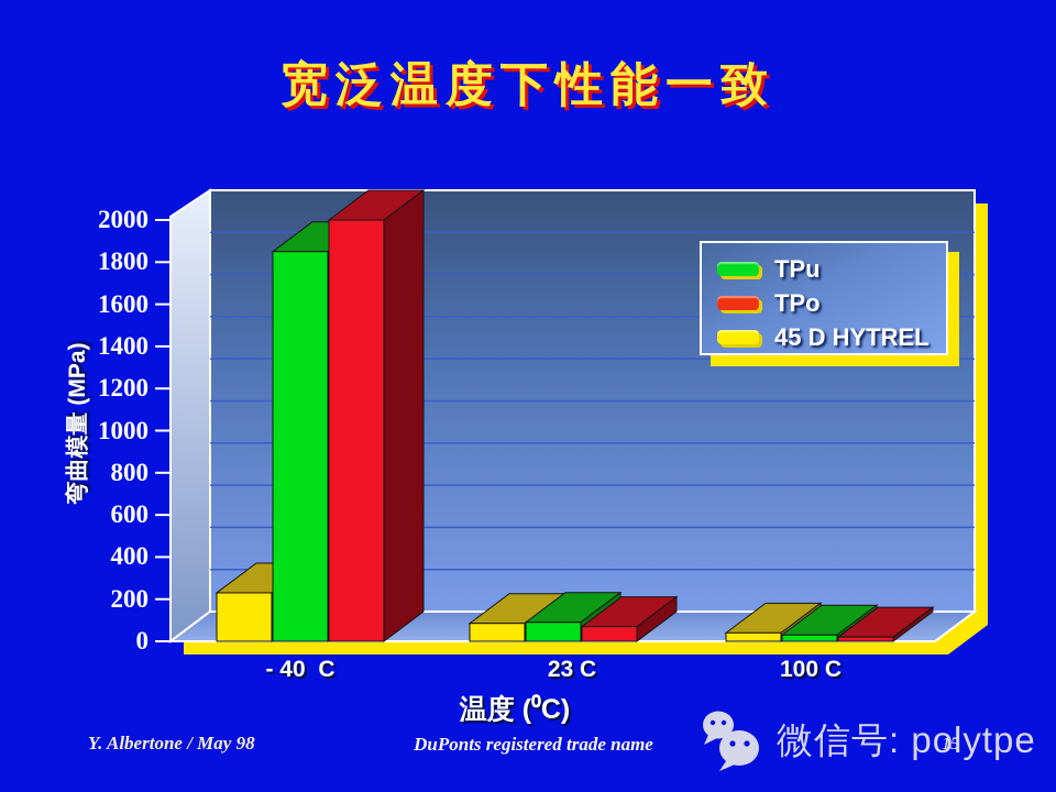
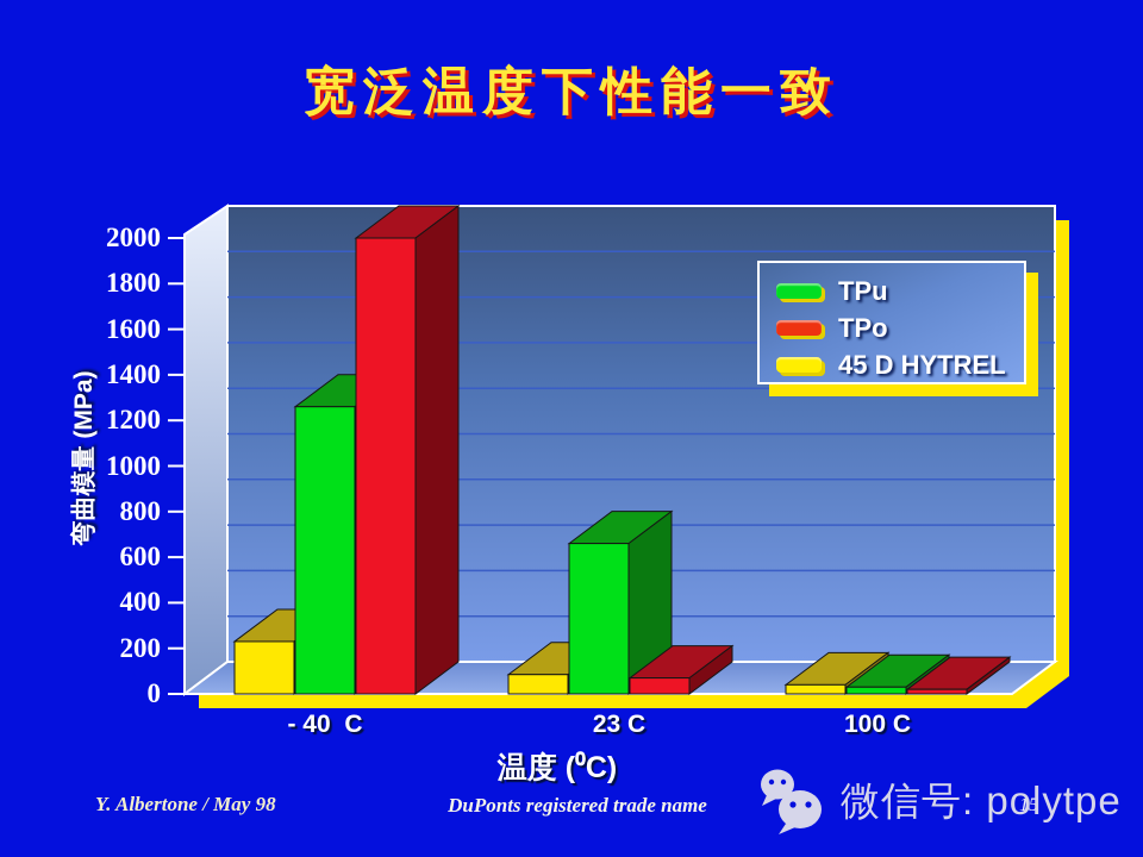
TPu/- 40 C: 1850 -> 1260
TPu/23 C: 90 -> 660
